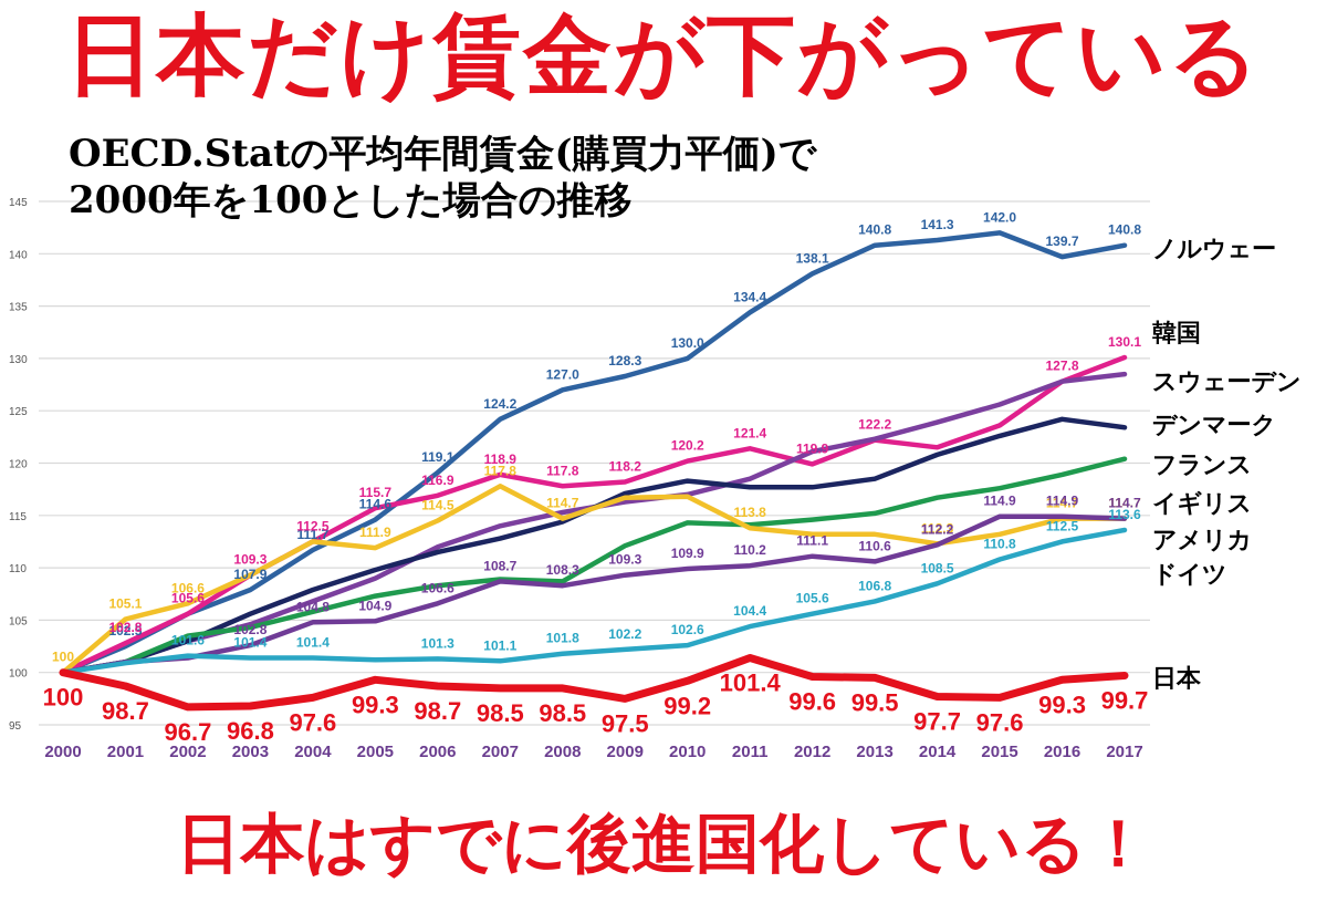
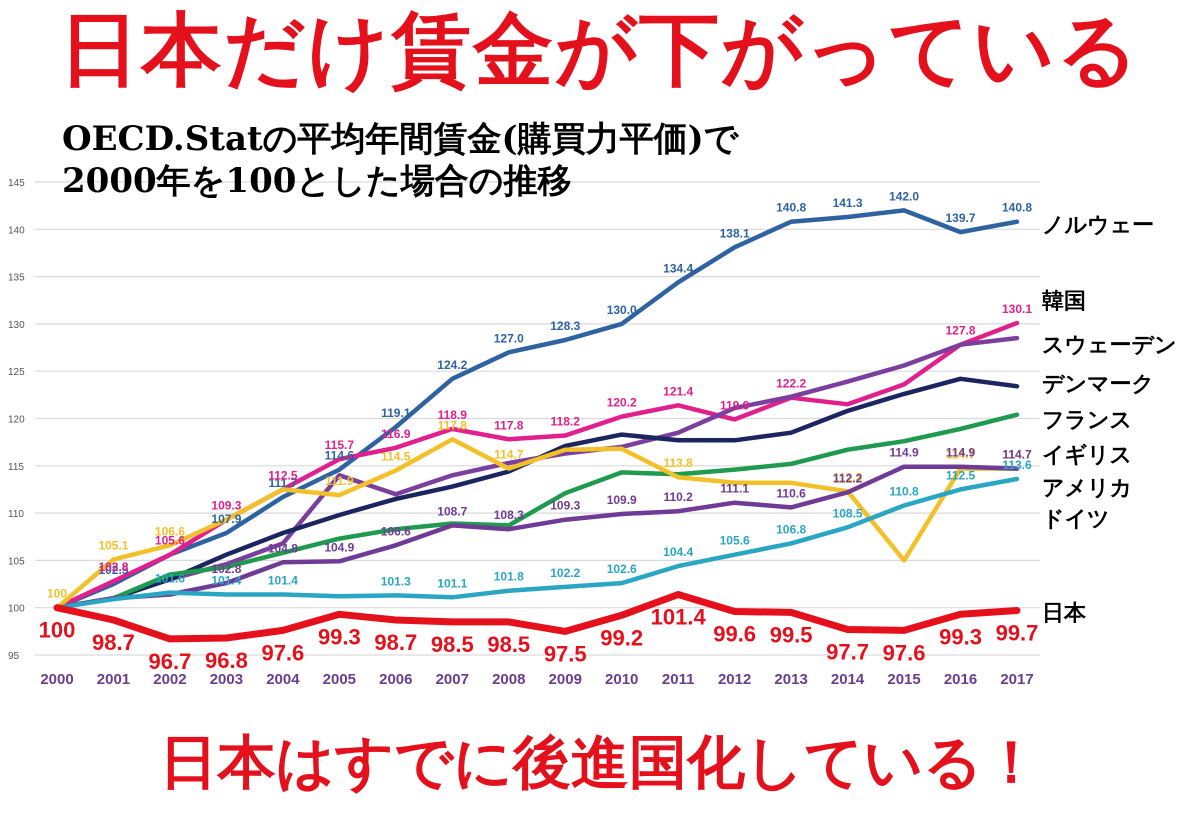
スウェーデン/2005: 109 -> 114
イギリス/2015: 113 -> 105
